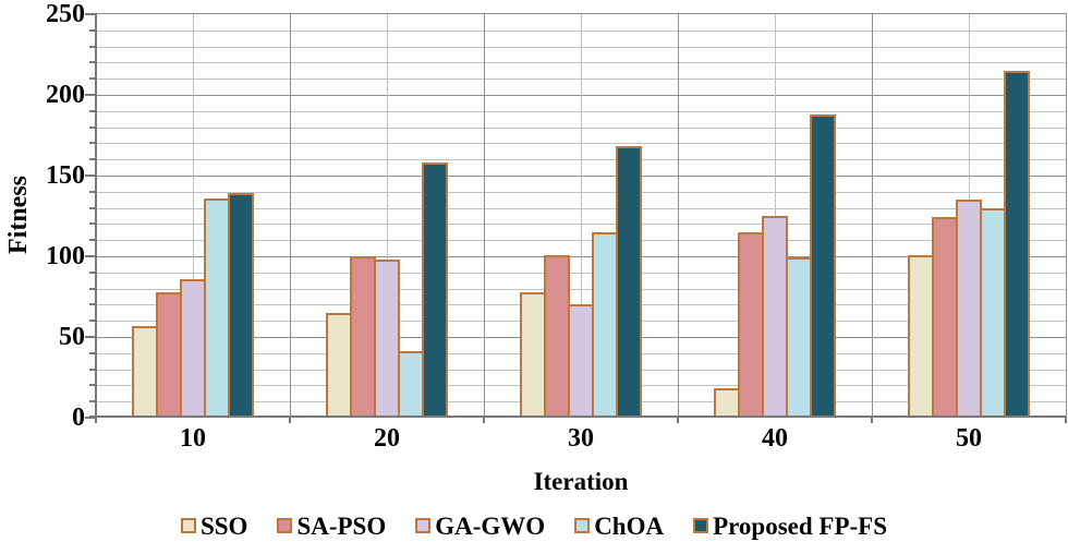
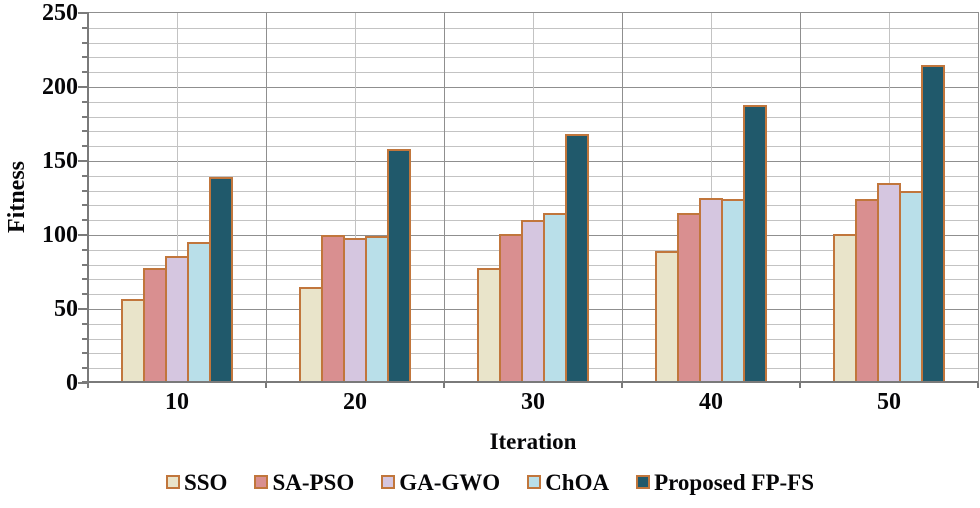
ChOA/10: 136 -> 95
ChOA/20: 41 -> 99
GA-GWO/30: 70 -> 110
SSO/40: 18 -> 89
ChOA/40: 99 -> 124
